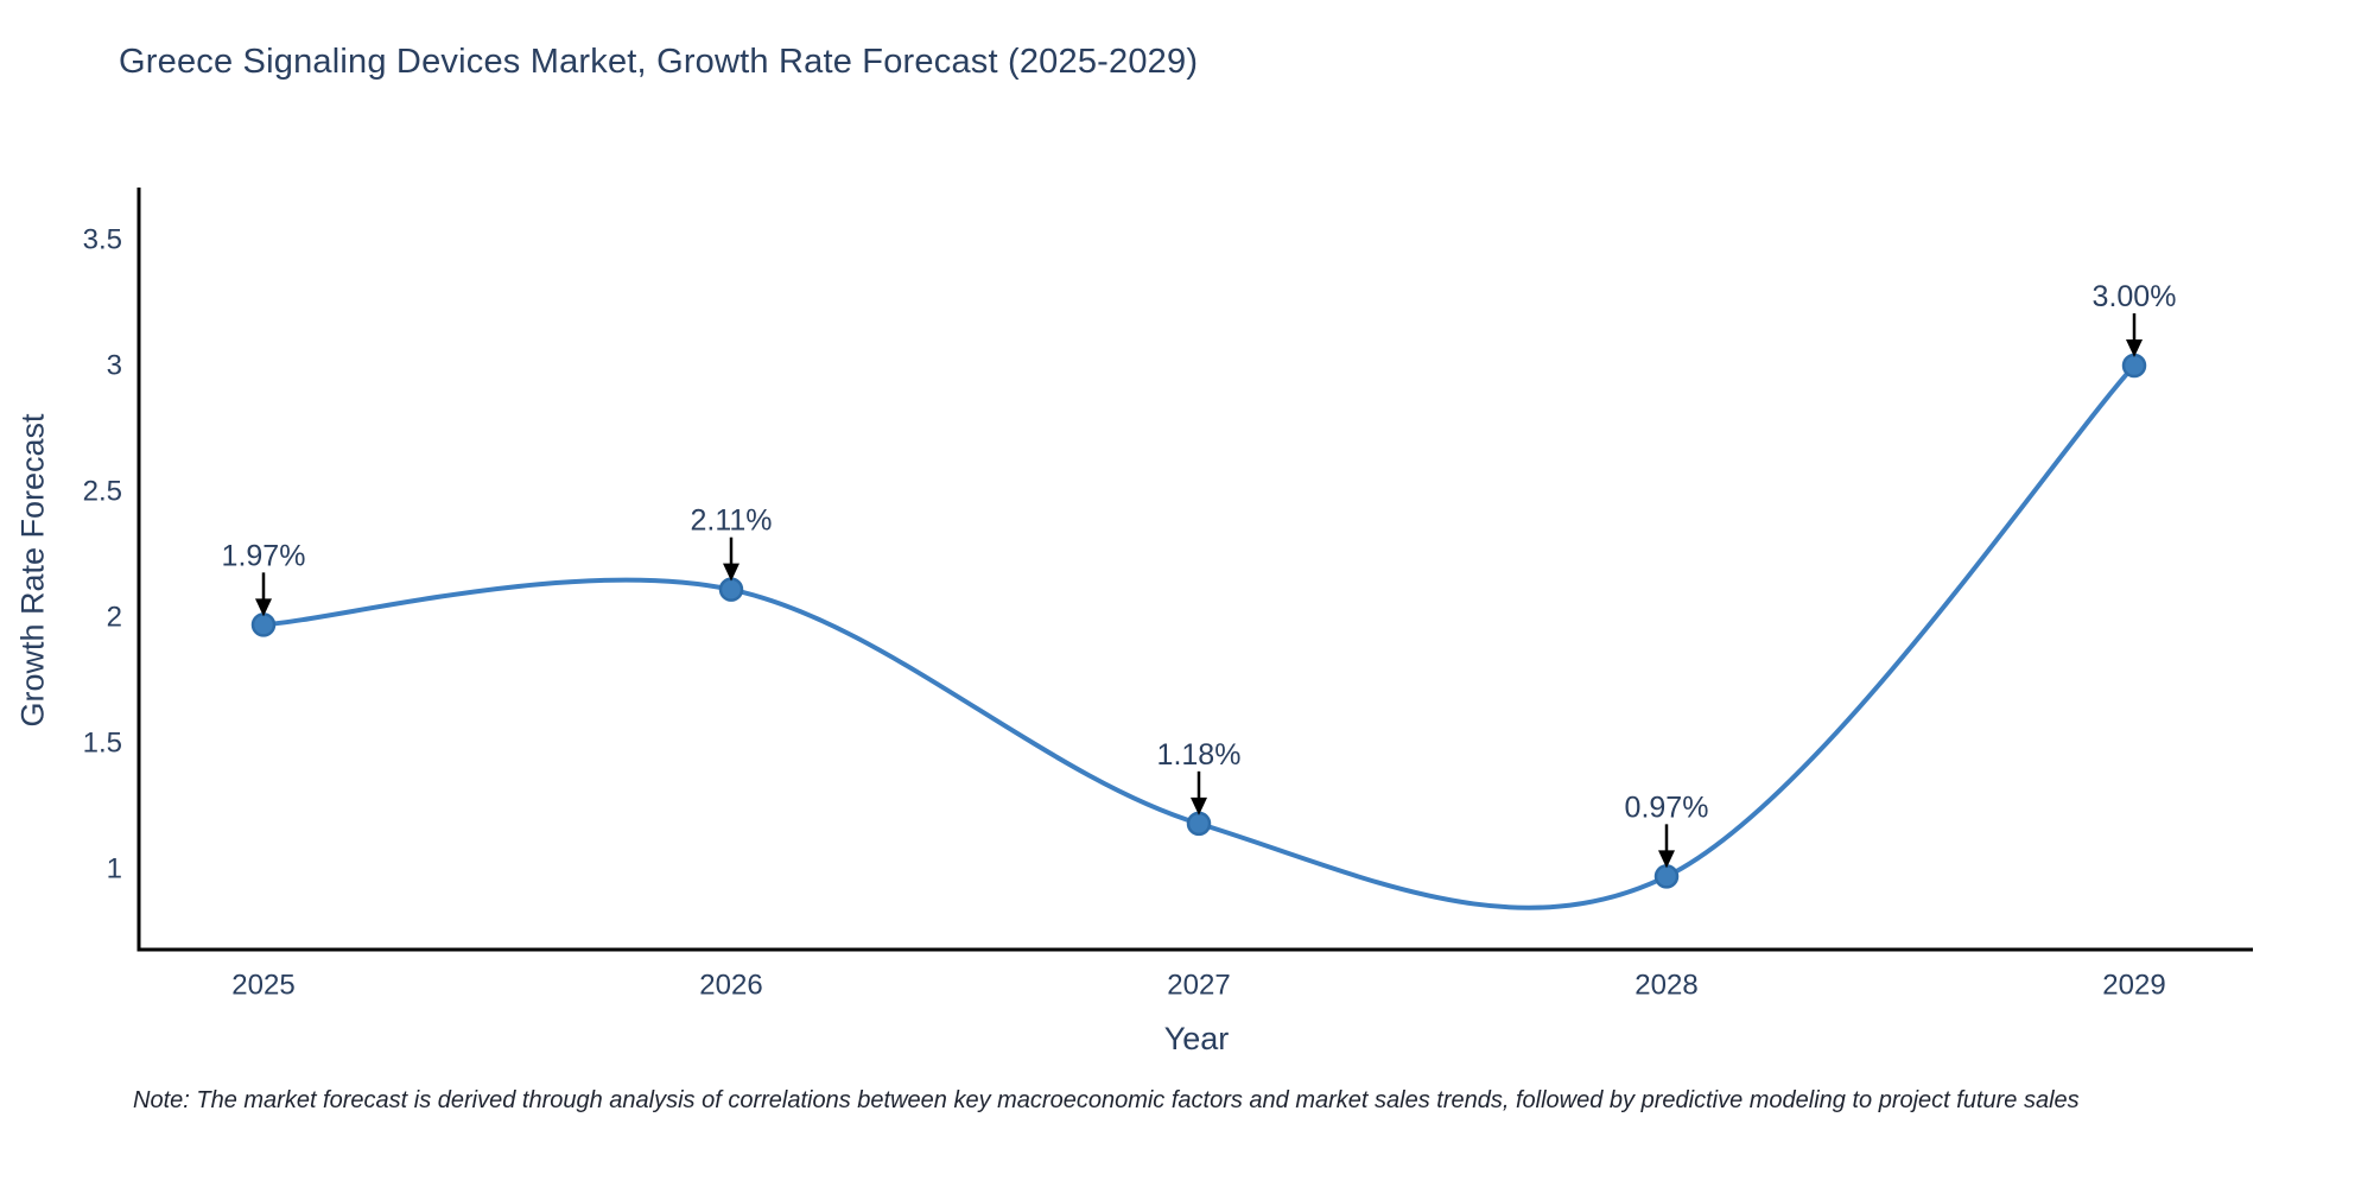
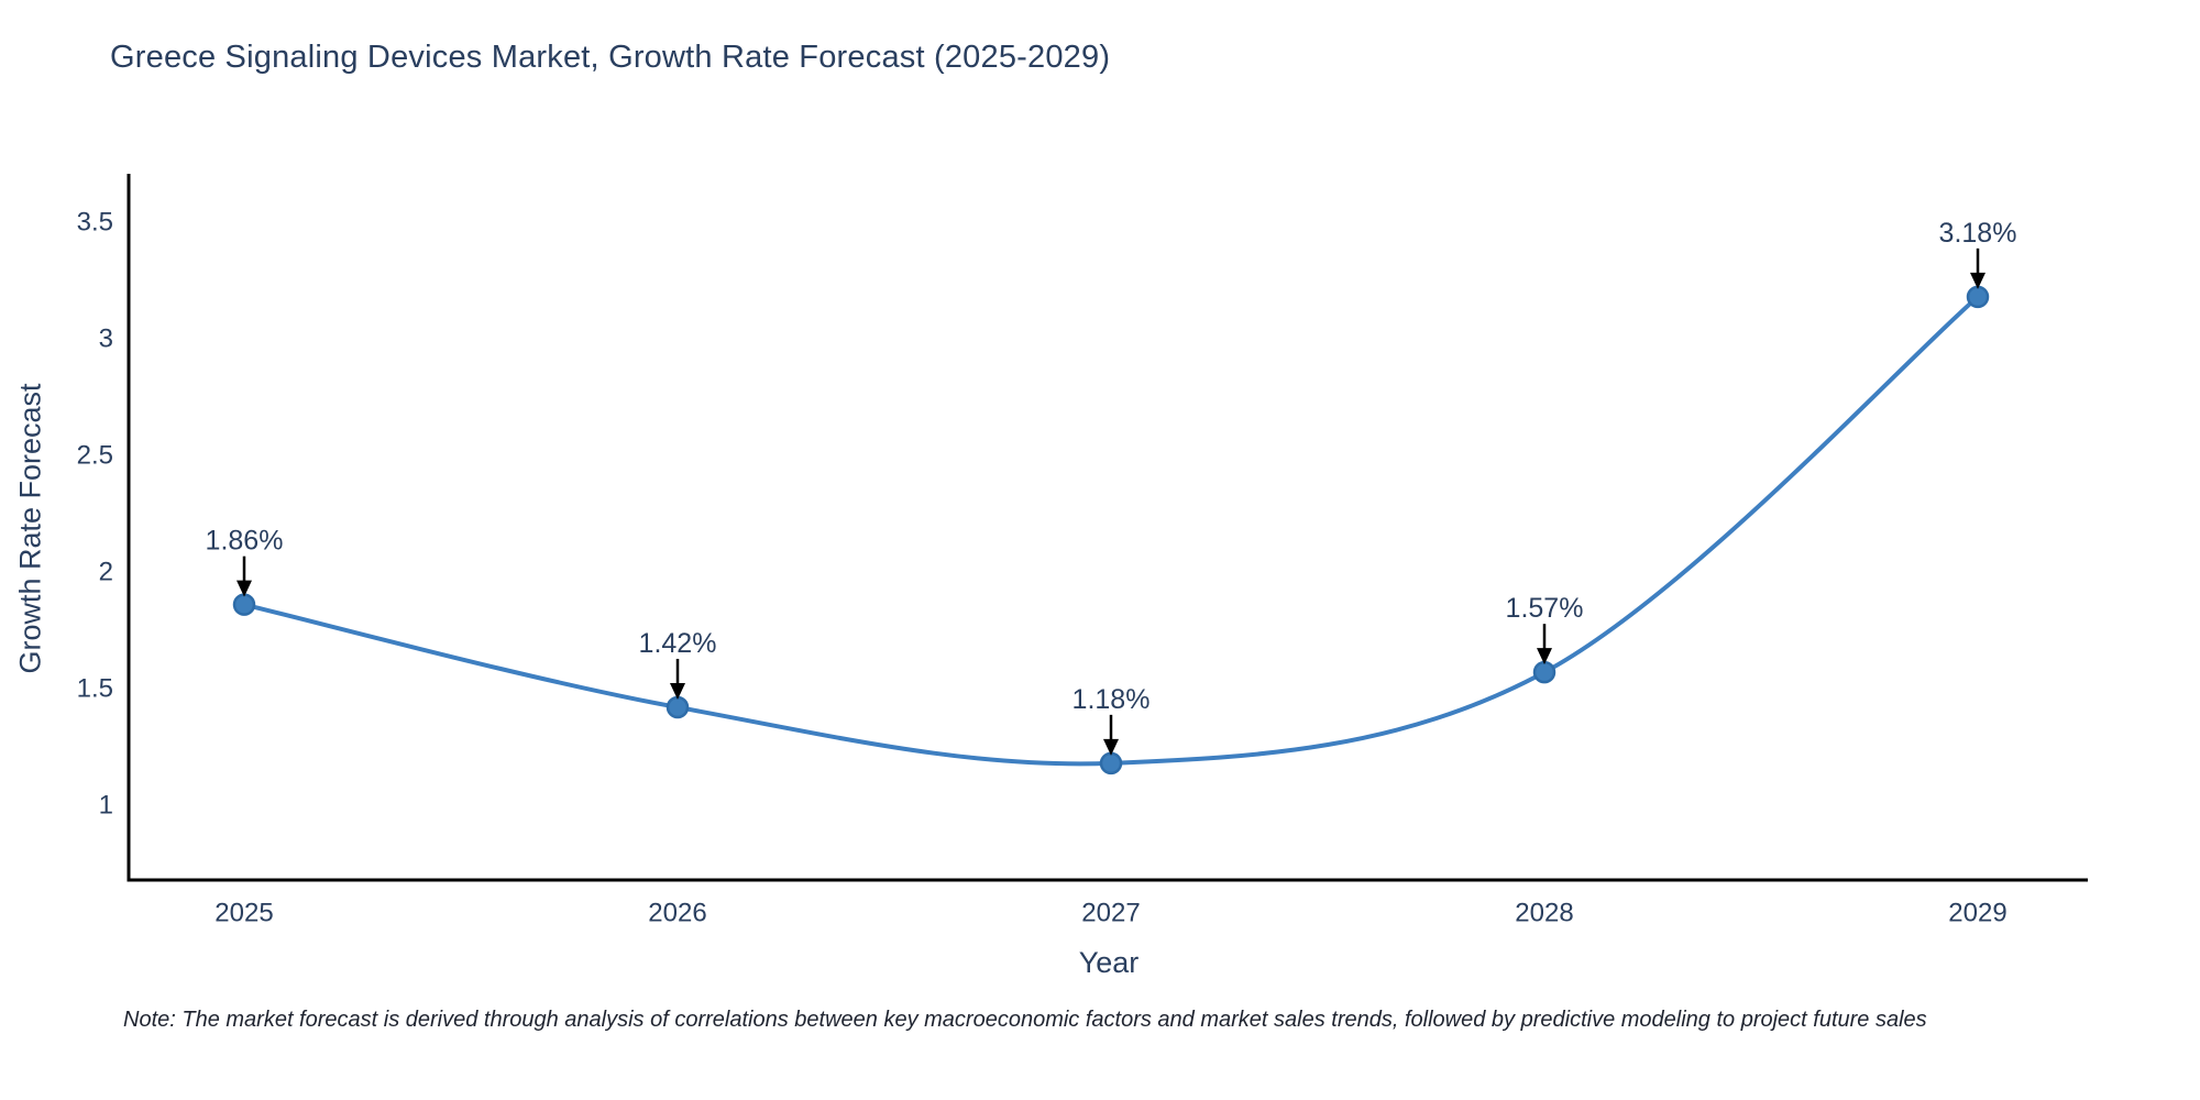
2025: 1.97% -> 1.86%
2026: 2.11% -> 1.42%
2028: 0.97% -> 1.57%
2029: 3.00% -> 3.18%
